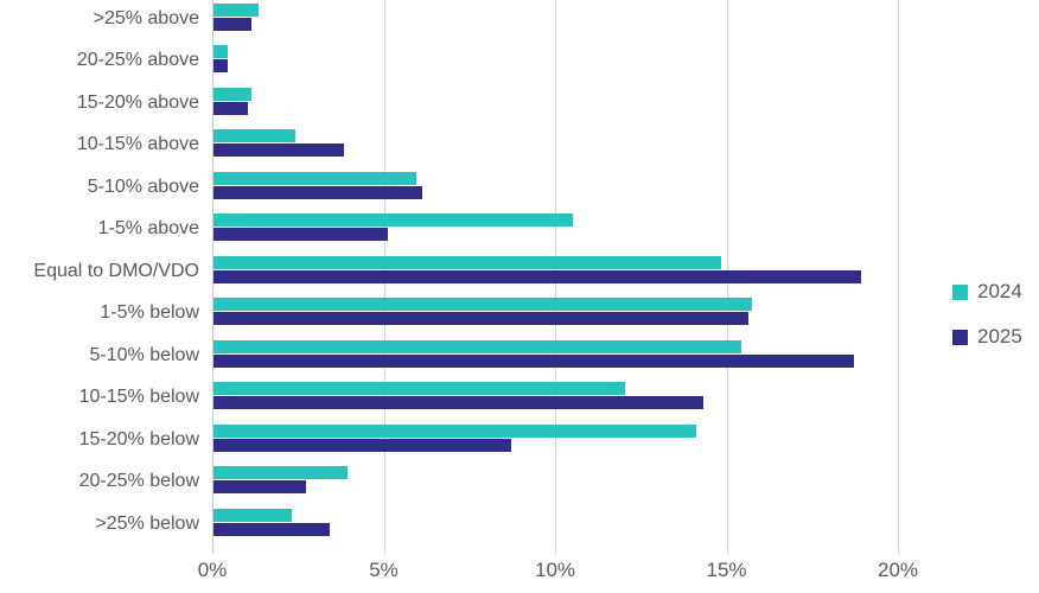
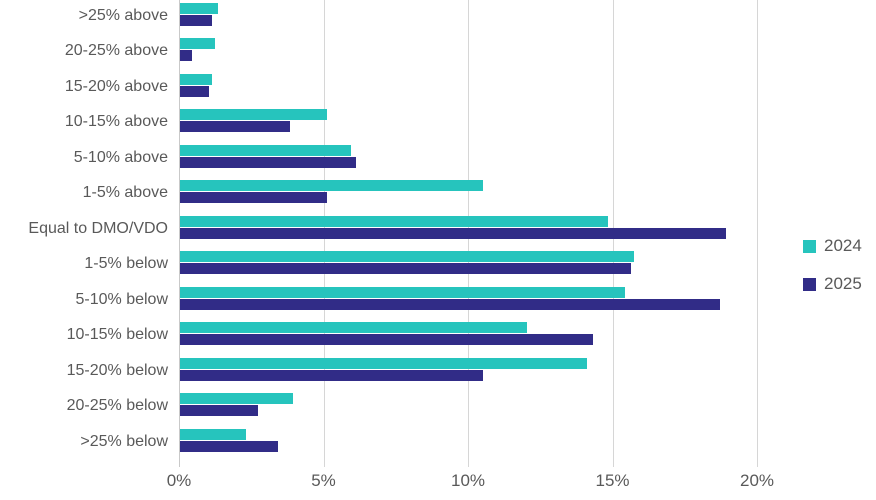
2024/20-25% above: 0.4% -> 1.2%
2024/10-15% above: 2.4% -> 5.1%
2025/15-20% below: 8.7% -> 10.5%
